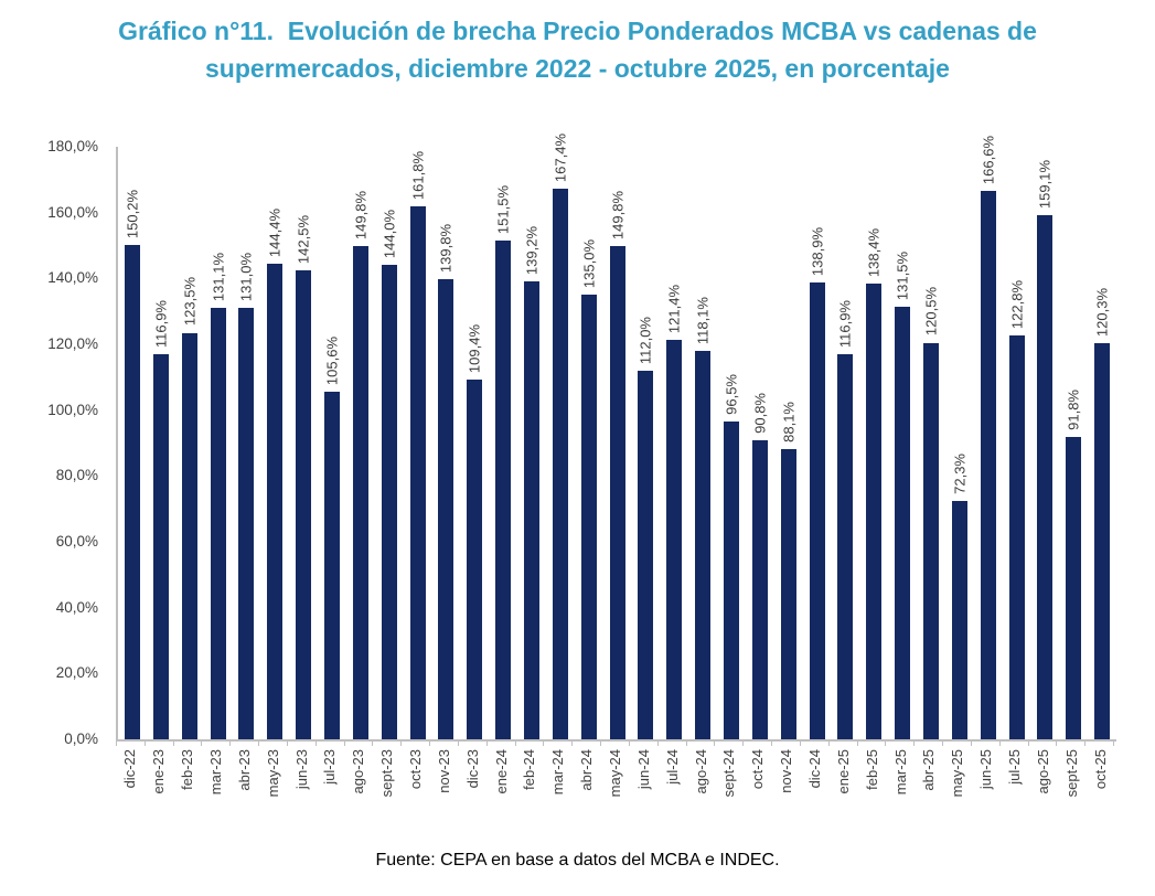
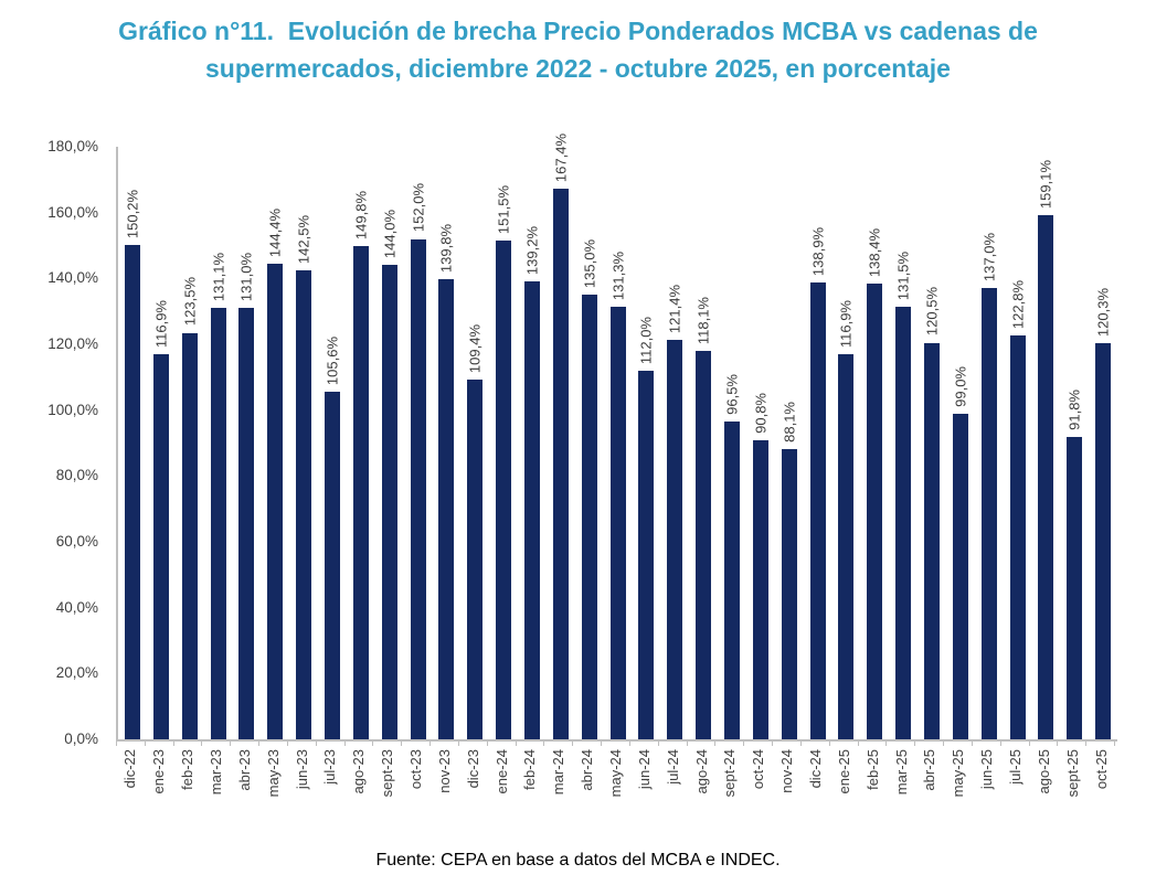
oct-23: 161,8% -> 152,0%
may-24: 149,8% -> 131,3%
may-25: 72,3% -> 99,0%
jun-25: 166,6% -> 137,0%
